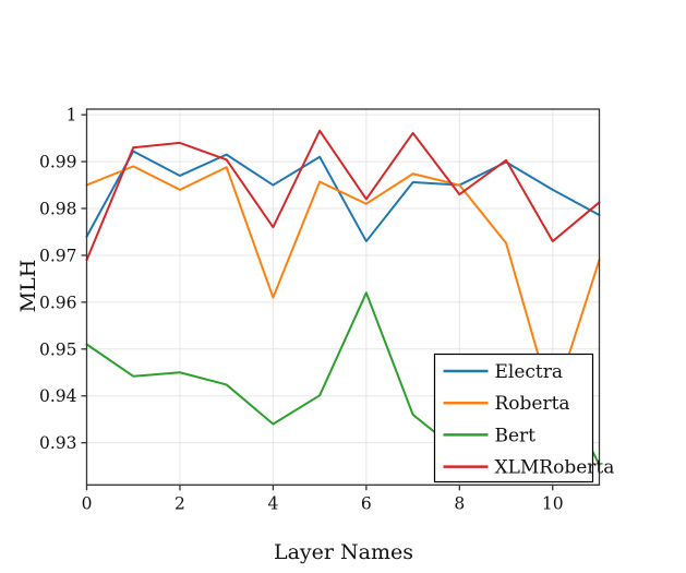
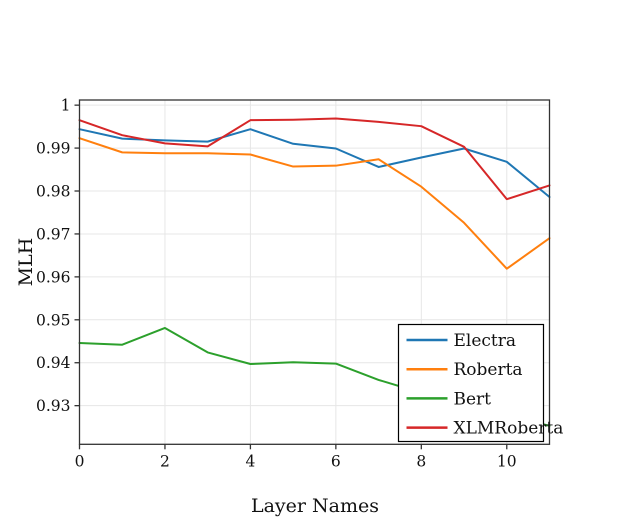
Electra/0: 0.974 -> 0.994
Roberta/0: 0.985 -> 0.992
Bert/0: 0.951 -> 0.945
XLMRoberta/0: 0.969 -> 0.997
Electra/2: 0.987 -> 0.992
Roberta/2: 0.984 -> 0.989
Bert/2: 0.945 -> 0.948
XLMRoberta/2: 0.994 -> 0.991
Electra/4: 0.985 -> 0.994
Roberta/4: 0.961 -> 0.989
Bert/4: 0.934 -> 0.940
XLMRoberta/4: 0.976 -> 0.997
Electra/6: 0.973 -> 0.990
Roberta/6: 0.981 -> 0.986
Bert/6: 0.962 -> 0.940
XLMRoberta/6: 0.982 -> 0.997
Electra/8: 0.985 -> 0.988
Roberta/8: 0.985 -> 0.981
Bert/8: 0.928 -> 0.933
XLMRoberta/8: 0.983 -> 0.995
Electra/10: 0.984 -> 0.987
Roberta/10: 0.938 -> 0.962
Bert/10: 0.945 -> 0.928
XLMRoberta/10: 0.973 -> 0.978
